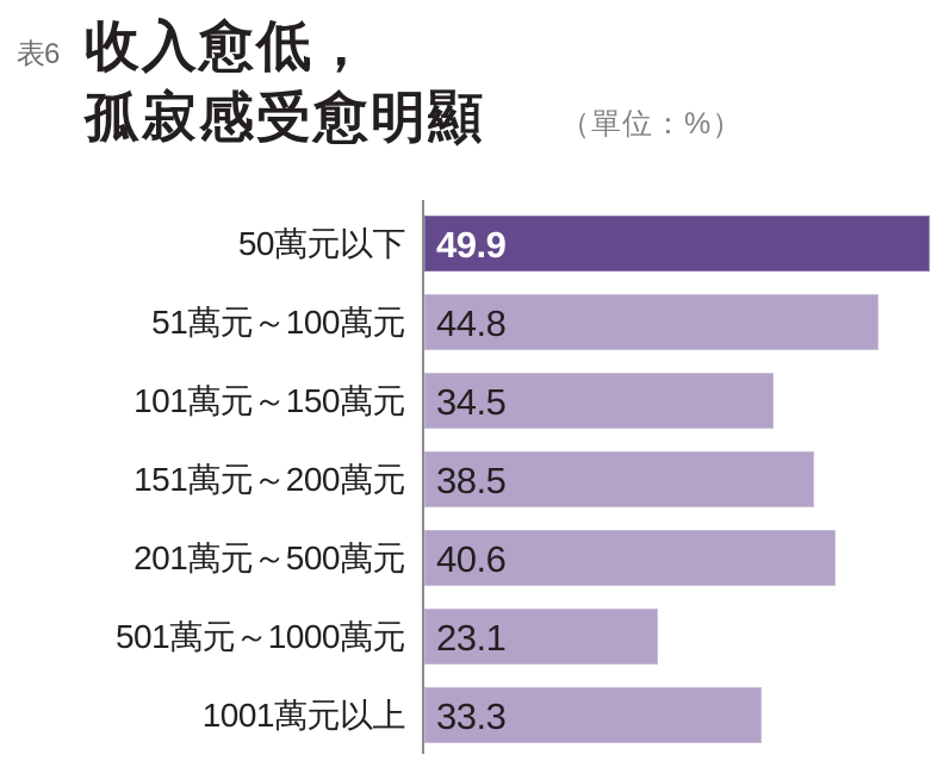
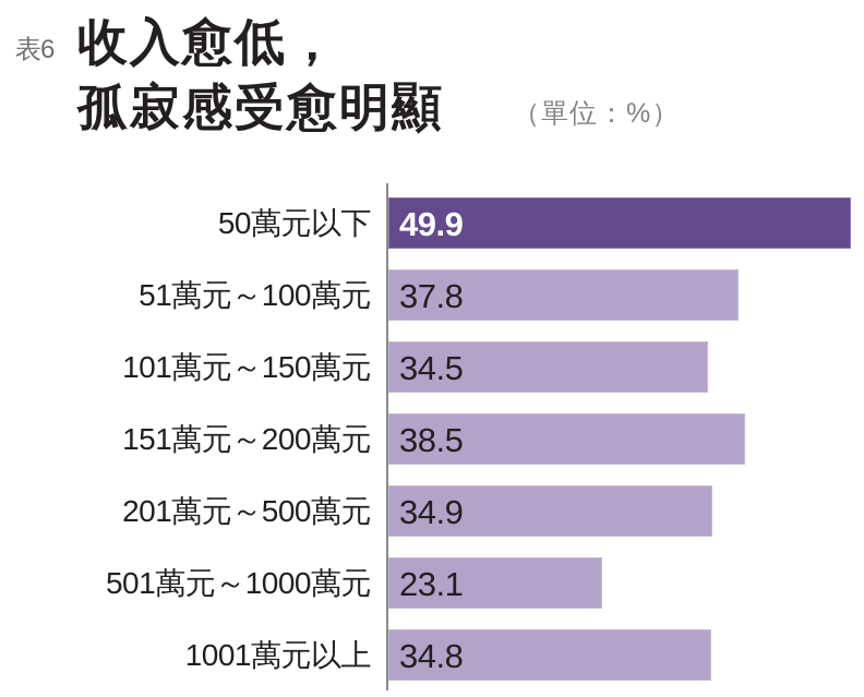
51萬元～100萬元: 44.8 -> 37.8
201萬元～500萬元: 40.6 -> 34.9
1001萬元以上: 33.3 -> 34.8
